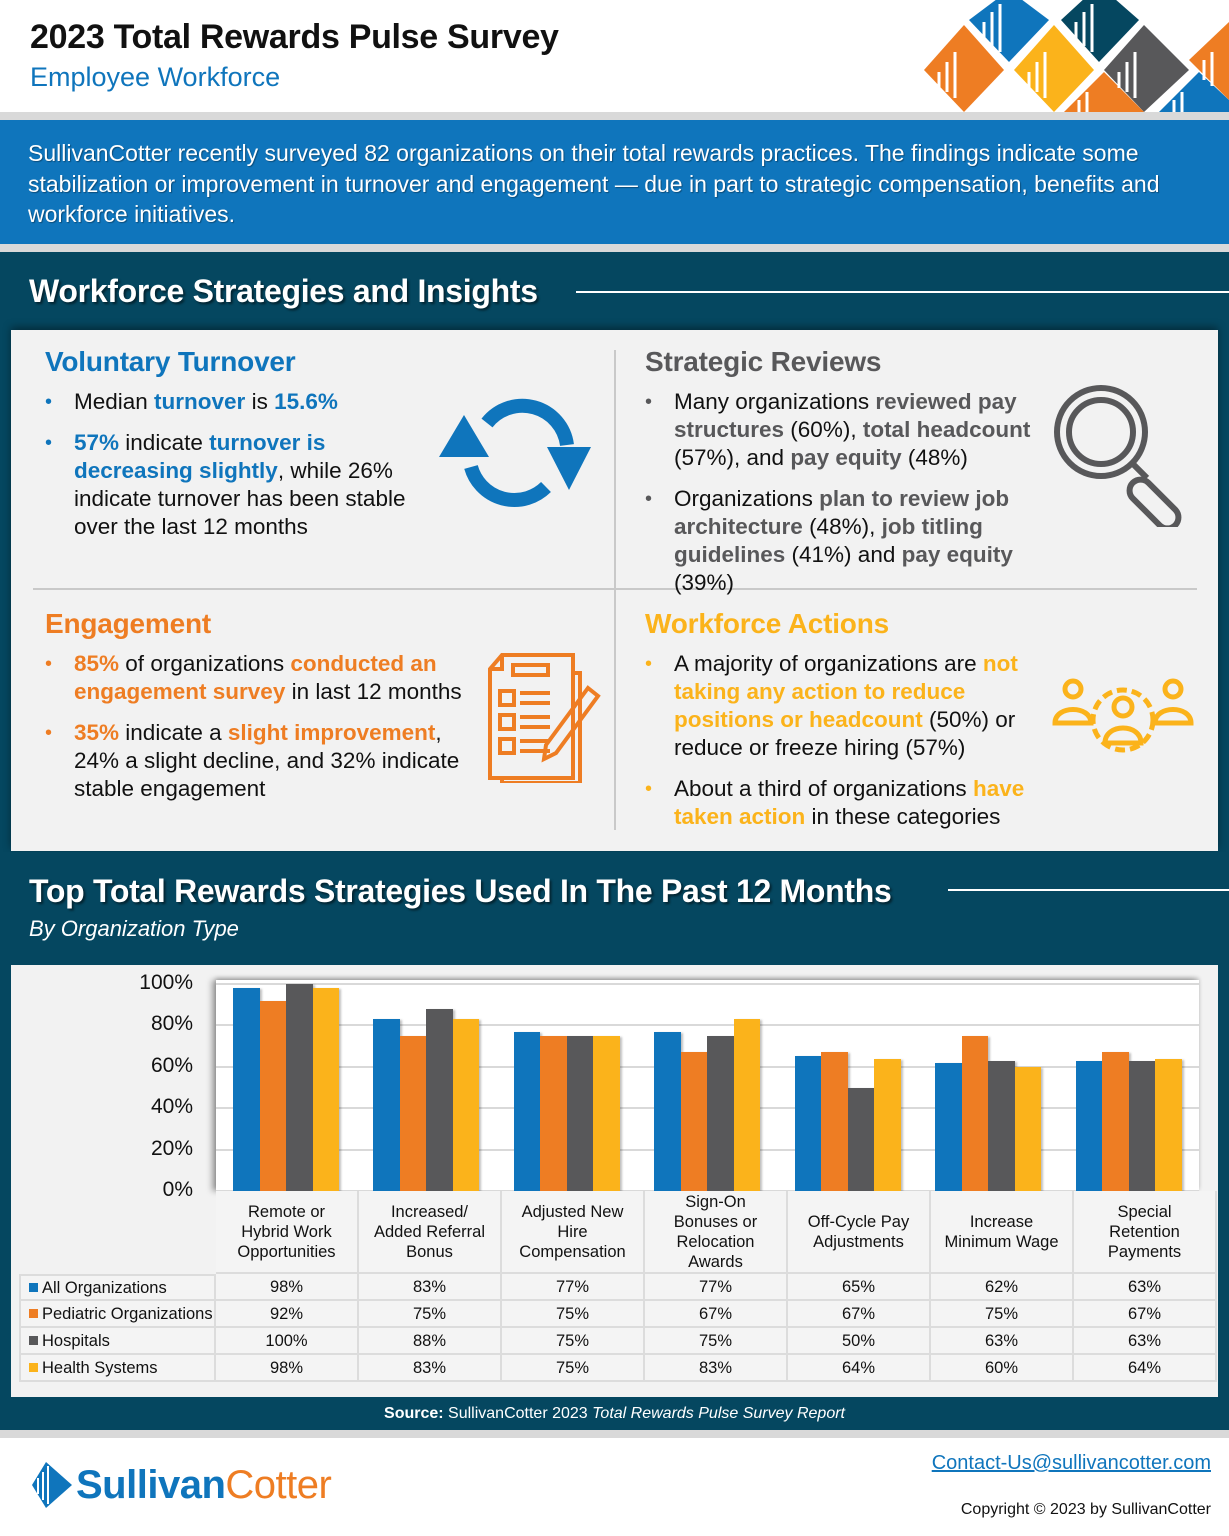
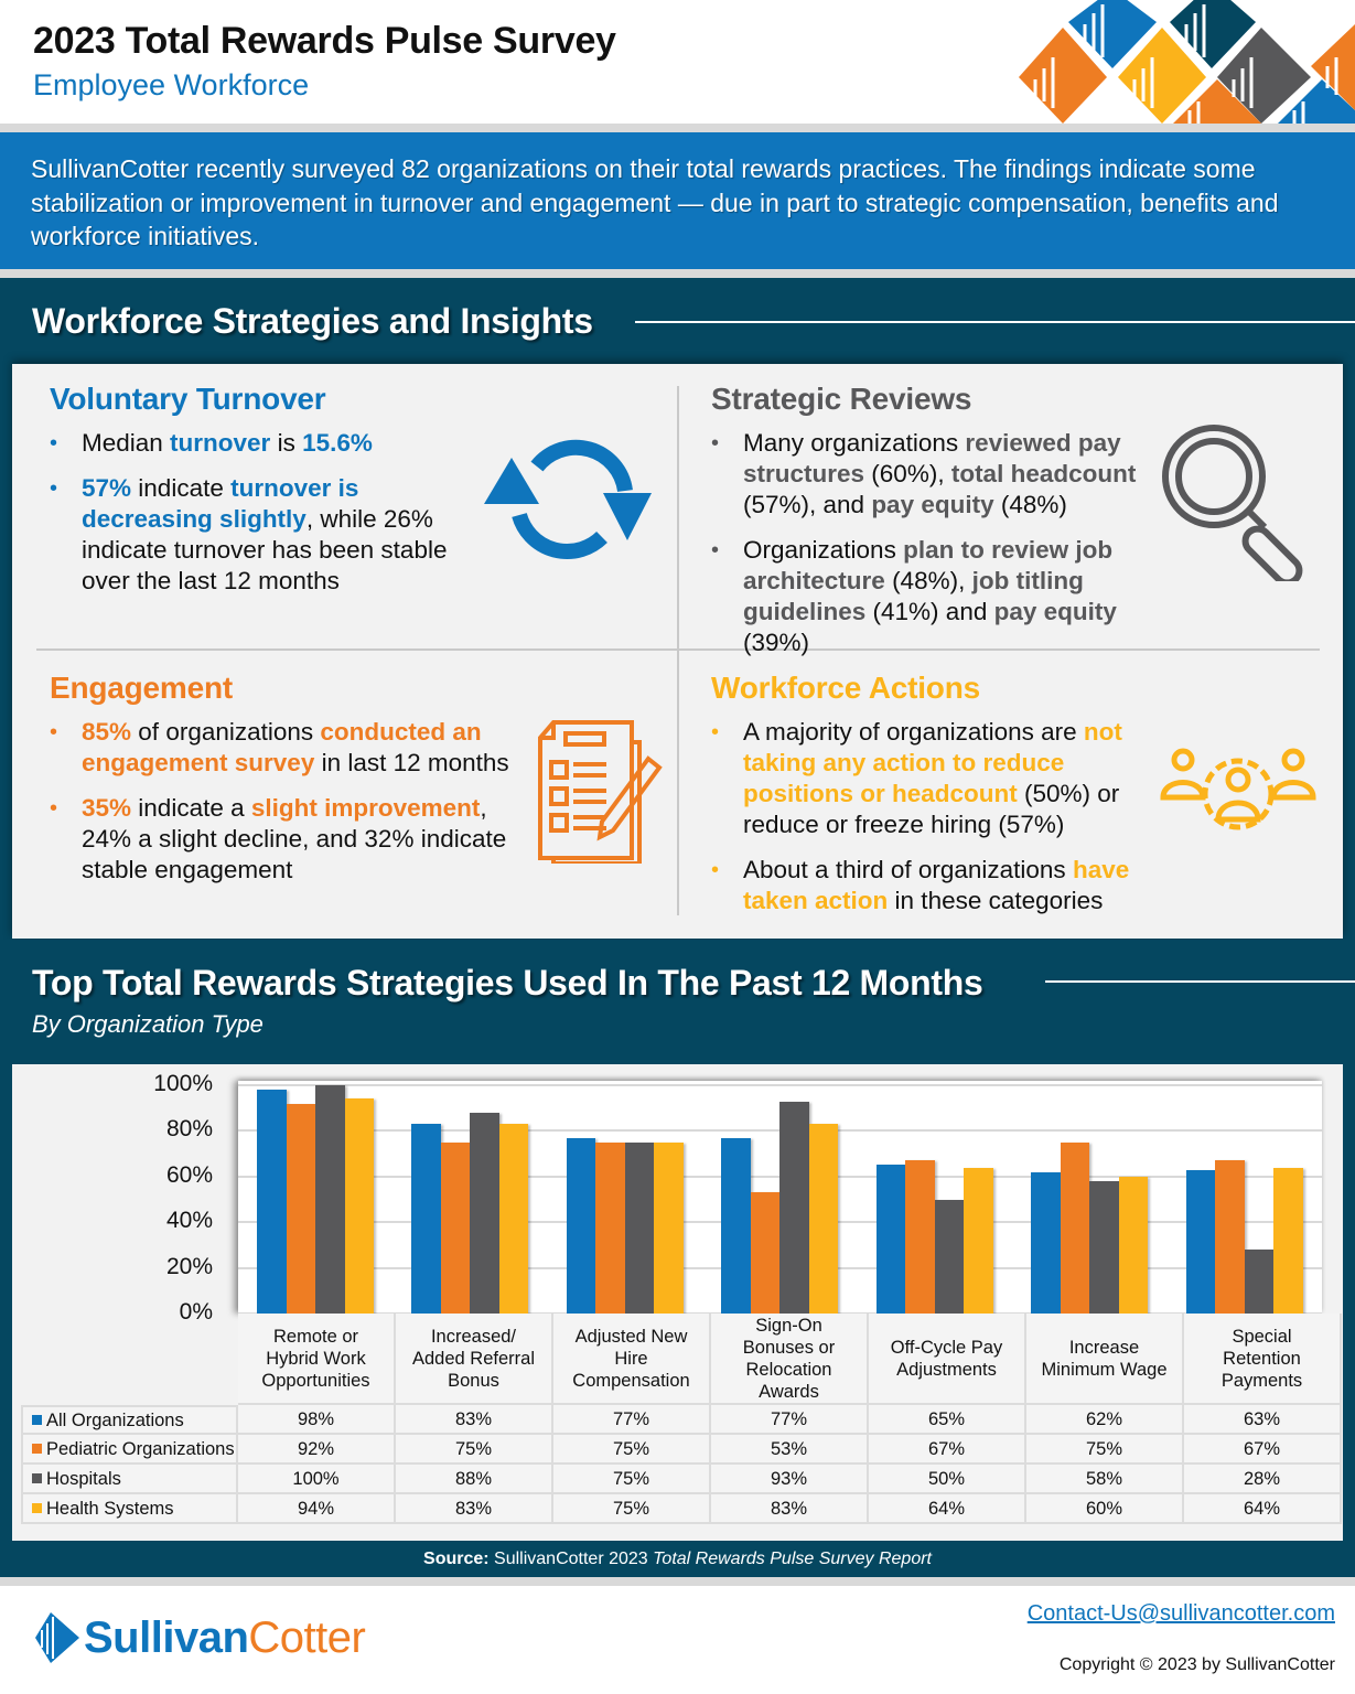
Health Systems/Remote or Hybrid Work Opportunities: 98% -> 94%
Pediatric Organizations/Sign-On Bonuses or Relocation Awards: 67% -> 53%
Hospitals/Sign-On Bonuses or Relocation Awards: 75% -> 93%
Hospitals/Increase Minimum Wage: 63% -> 58%
Hospitals/Special Retention Payments: 63% -> 28%
